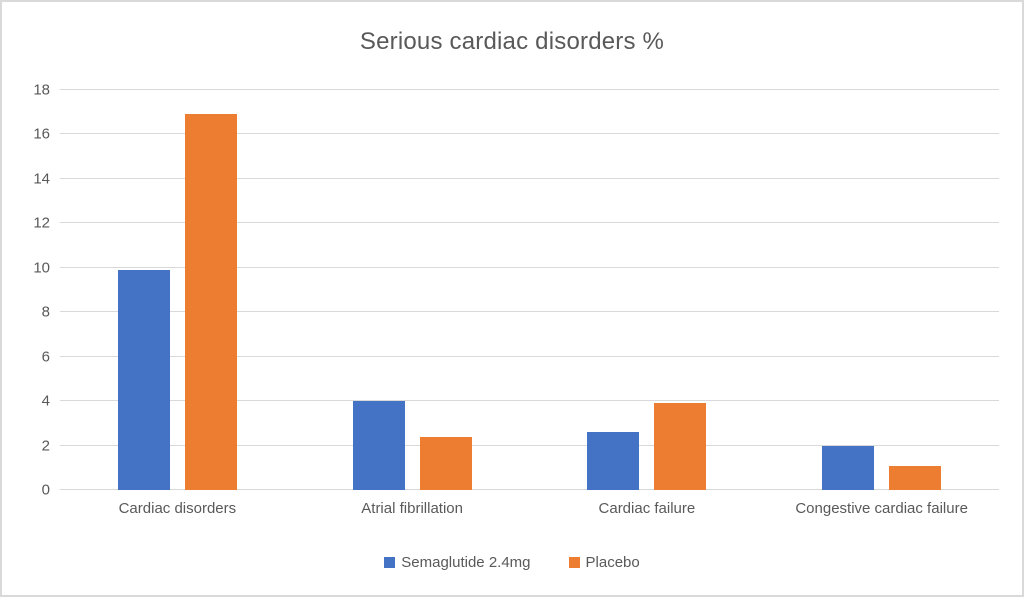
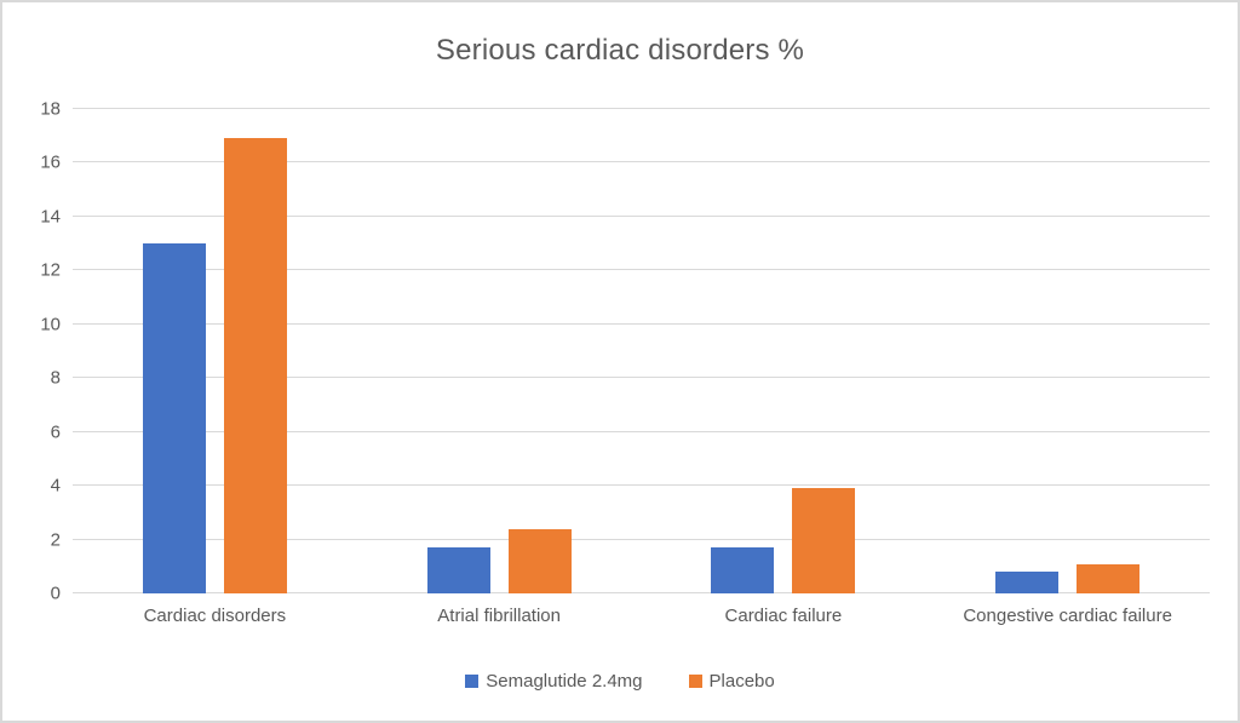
Semaglutide 2.4mg/Cardiac disorders: 9.9 -> 13.0
Semaglutide 2.4mg/Atrial fibrillation: 4.0 -> 1.7
Semaglutide 2.4mg/Cardiac failure: 2.6 -> 1.7
Semaglutide 2.4mg/Congestive cardiac failure: 2.0 -> 0.8
